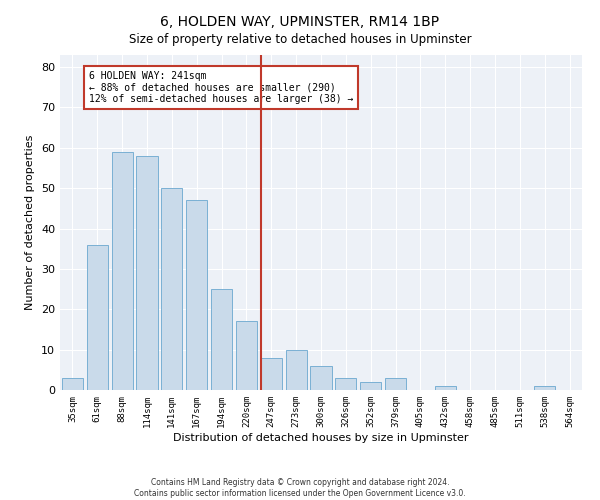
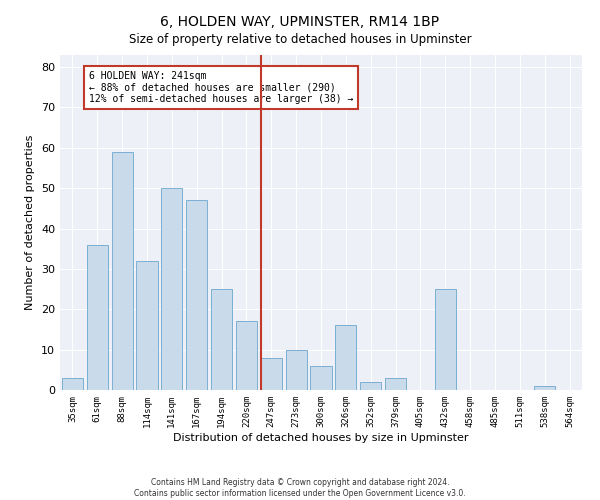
114sqm: 58 -> 32
326sqm: 3 -> 16
432sqm: 1 -> 25
